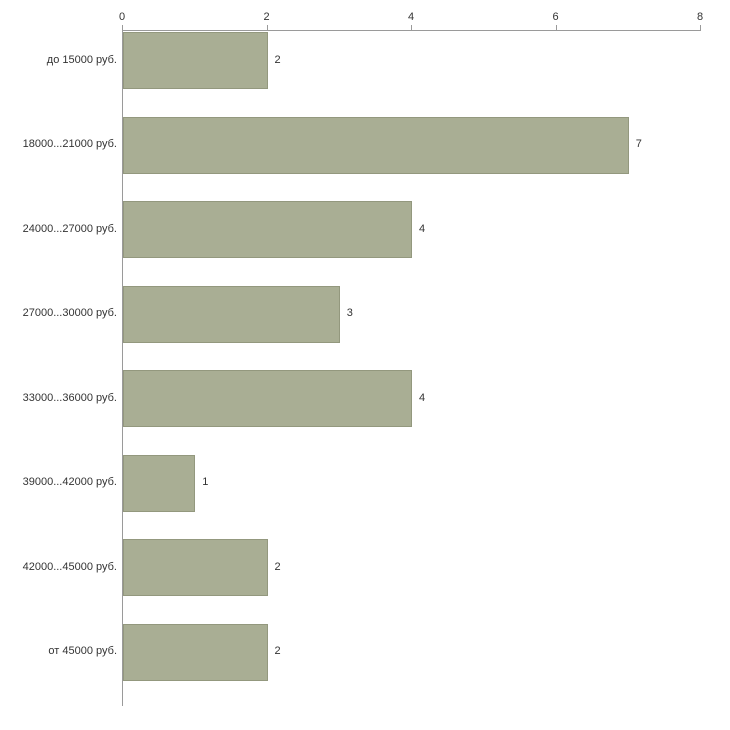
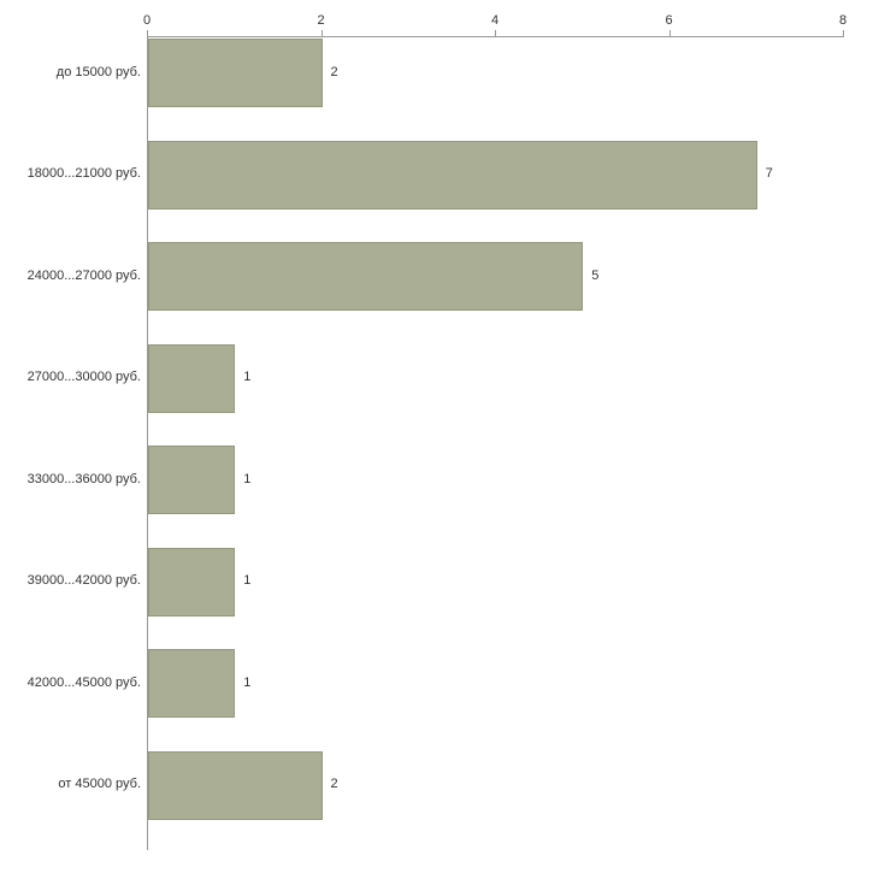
24000...27000 руб.: 4 -> 5
27000...30000 руб.: 3 -> 1
33000...36000 руб.: 4 -> 1
42000...45000 руб.: 2 -> 1
